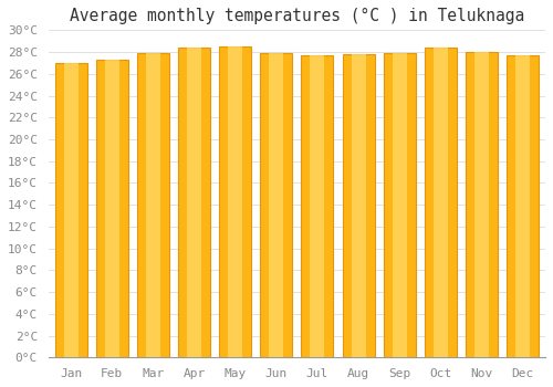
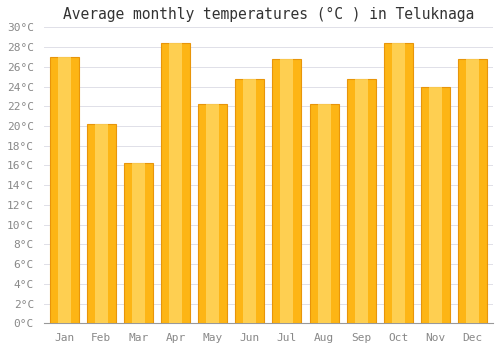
Feb: 27.3°C -> 20.2°C
Mar: 27.9°C -> 16.2°C
May: 28.5°C -> 22.2°C
Jun: 27.9°C -> 24.8°C
Jul: 27.7°C -> 26.8°C
Aug: 27.8°C -> 22.2°C
Sep: 27.9°C -> 24.8°C
Nov: 28.0°C -> 24.0°C
Dec: 27.7°C -> 26.8°C
